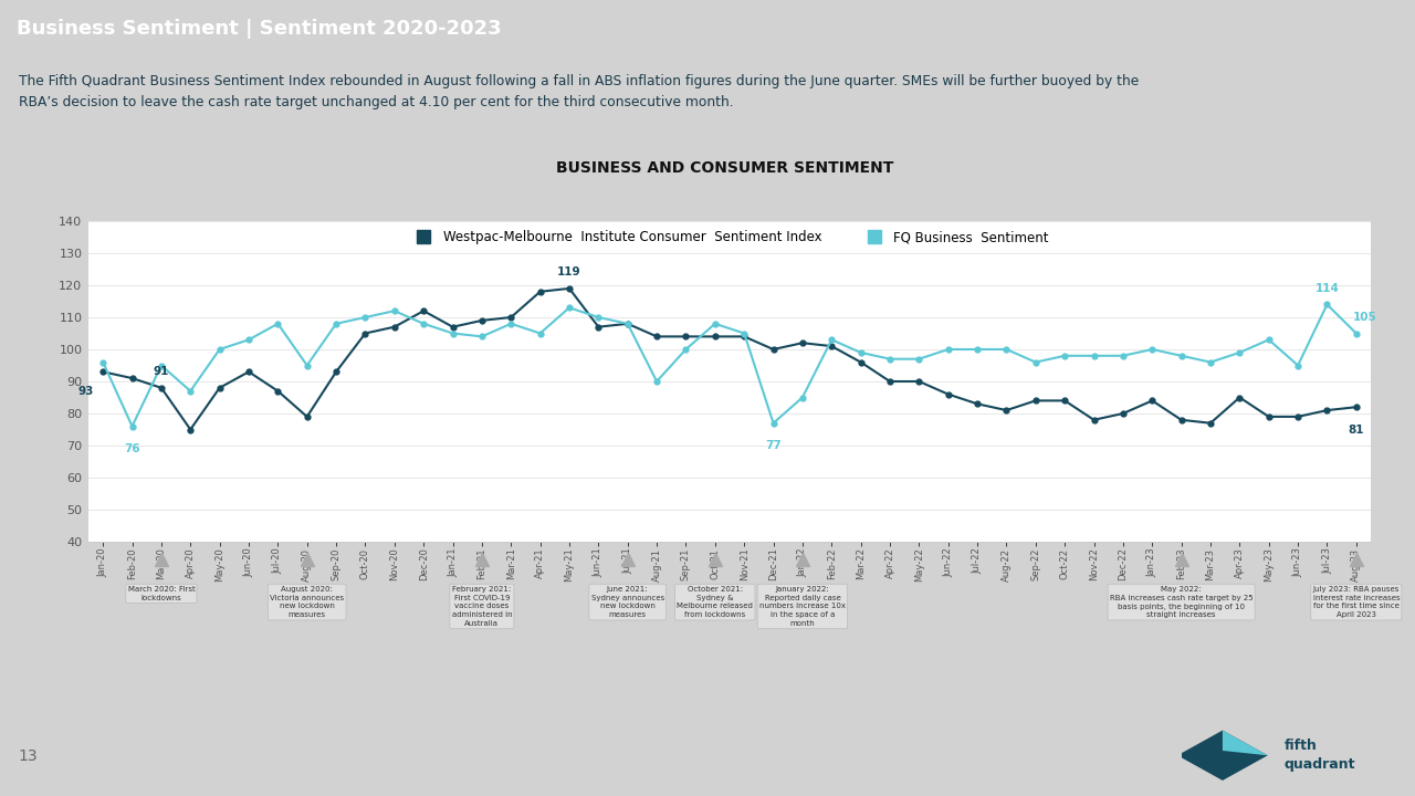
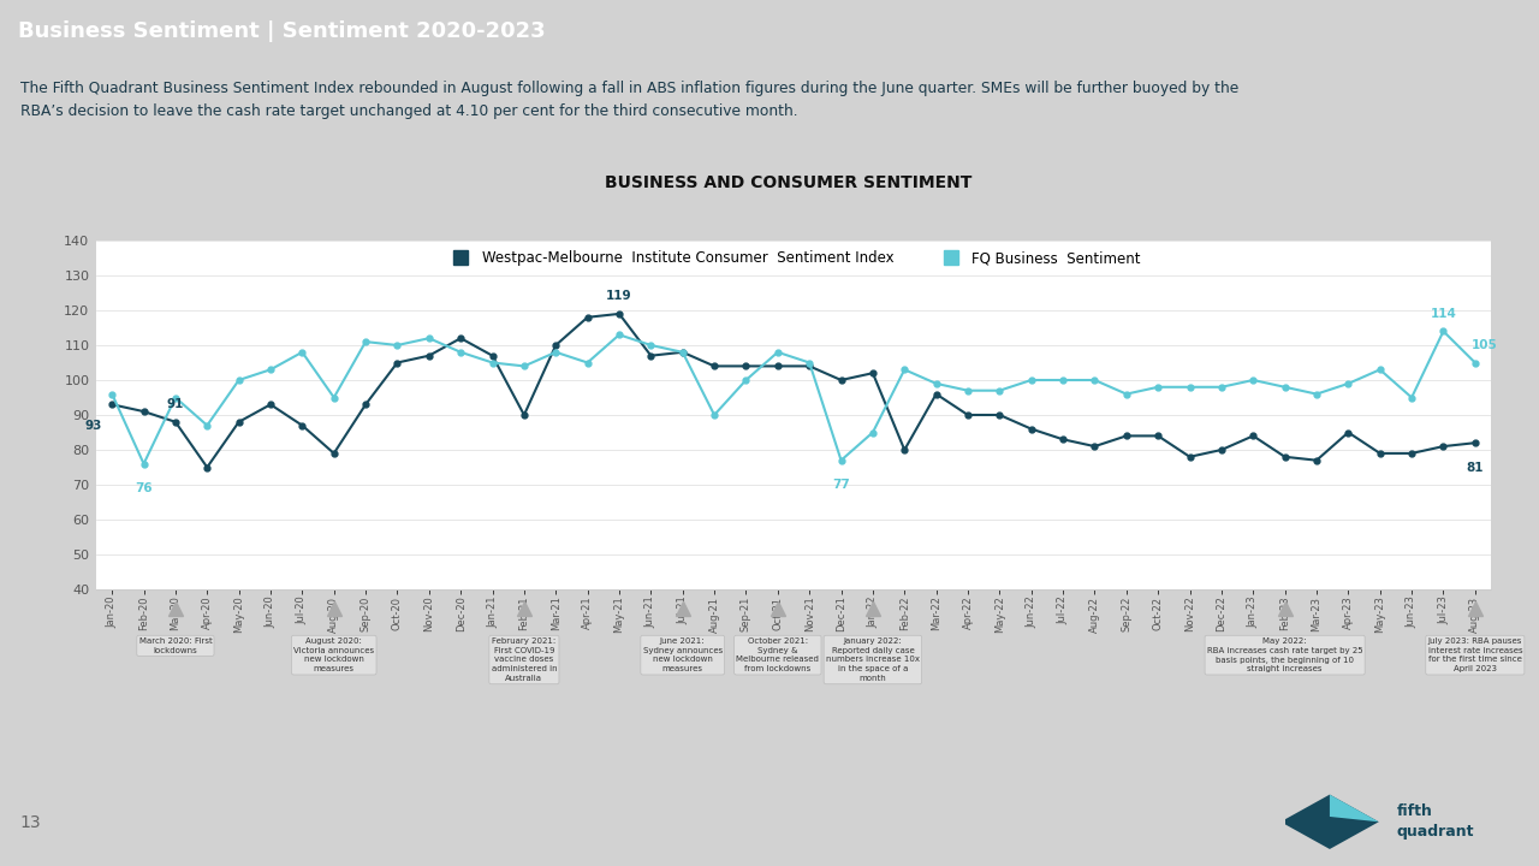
FQ Business Sentiment/Sep-20: 108 -> 111
Westpac-Melbourne Institute Consumer Sentiment Index/Feb-21: 109 -> 90
Westpac-Melbourne Institute Consumer Sentiment Index/Feb-22: 101 -> 80
